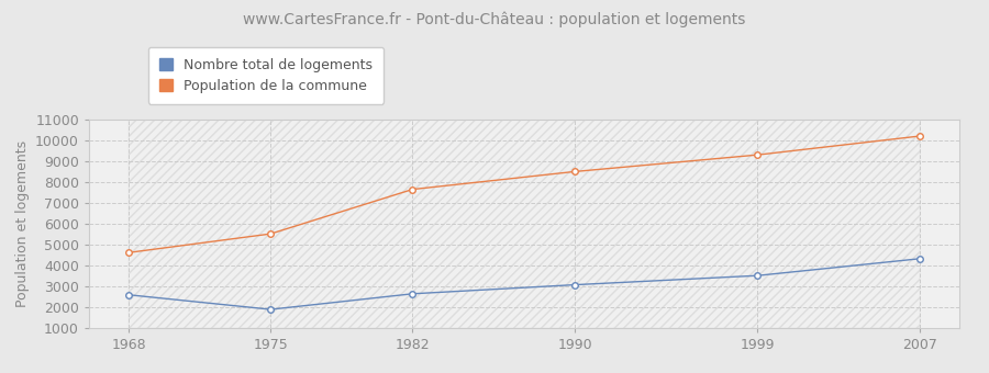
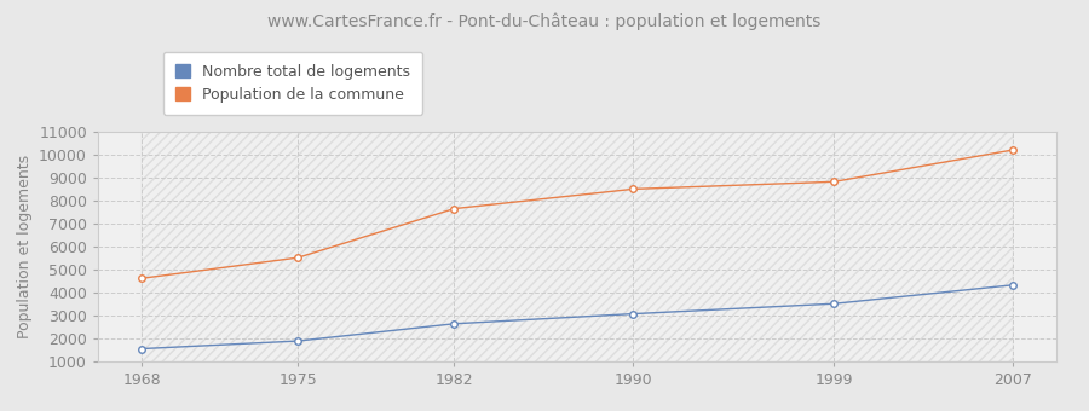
Nombre total de logements/1968: 2600 -> 1600
Population de la commune/1999: 9300 -> 8800
